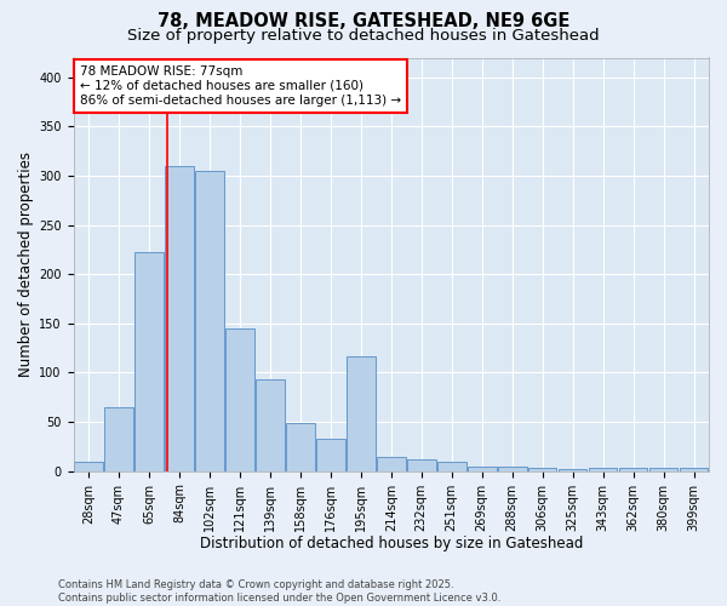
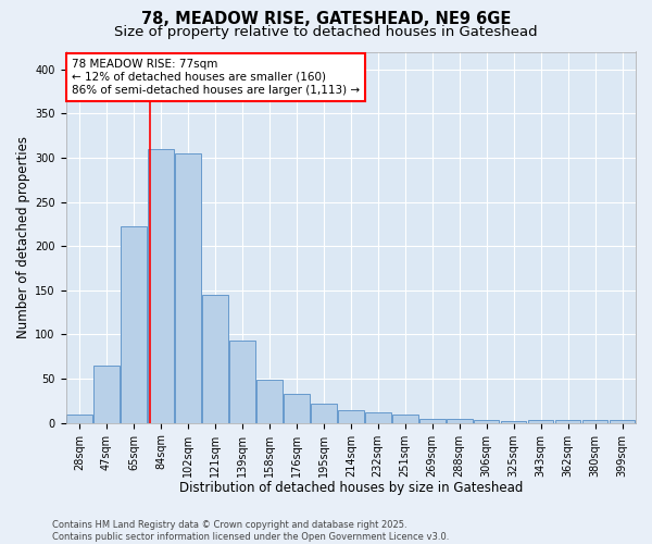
195sqm: 116 -> 22
